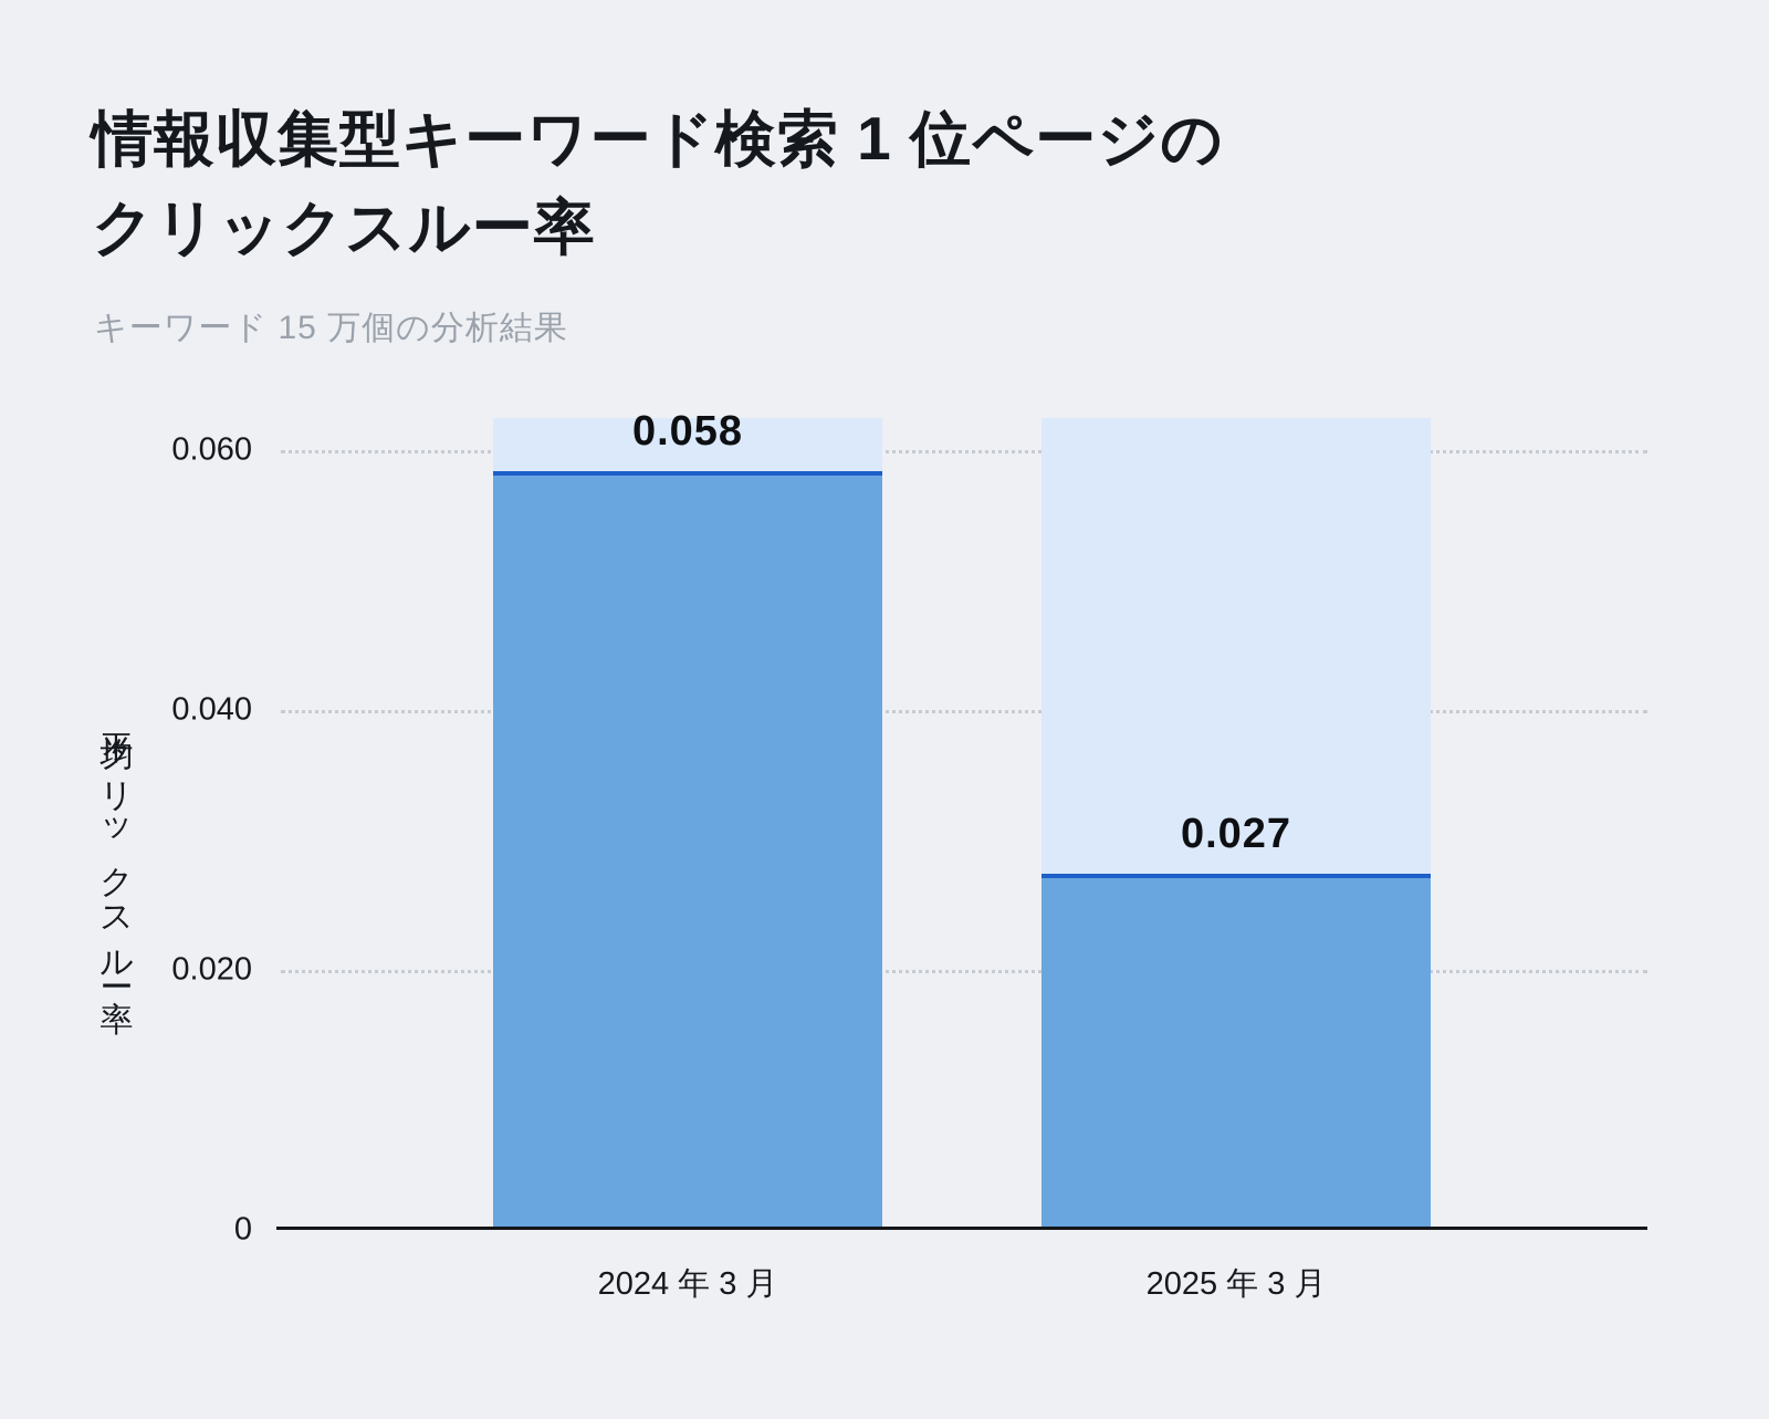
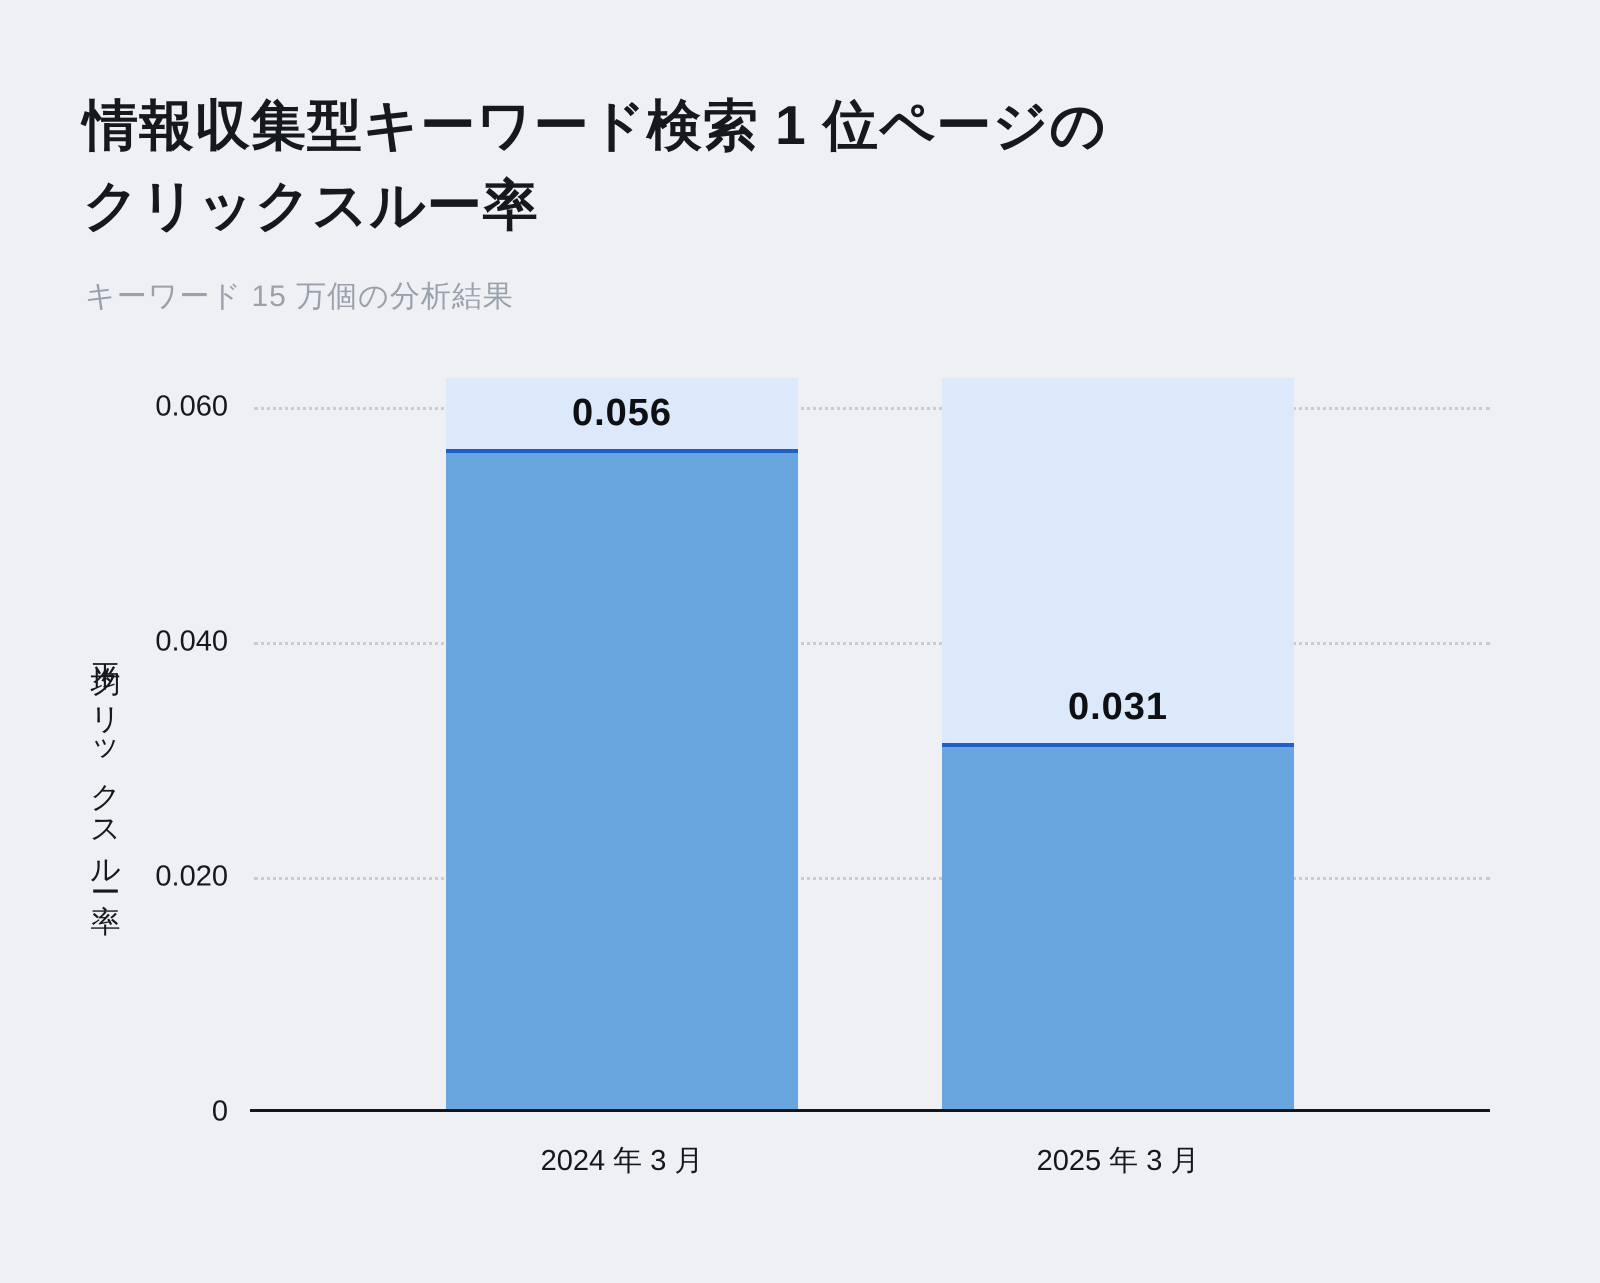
2024 年 3 月: 0.058 -> 0.056
2025 年 3 月: 0.027 -> 0.031
